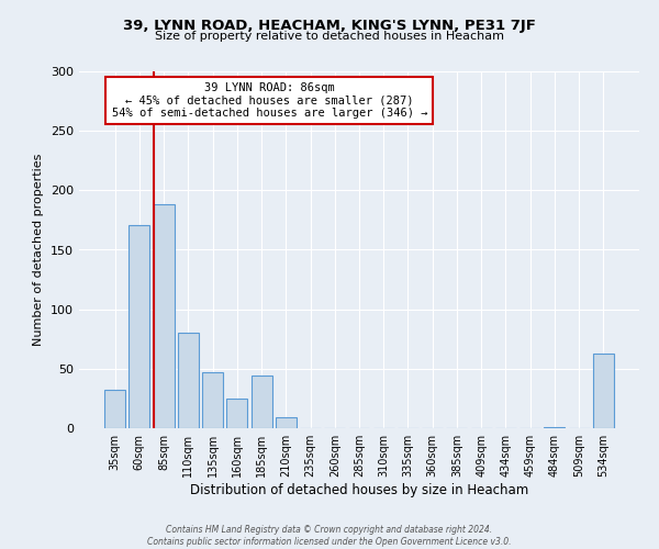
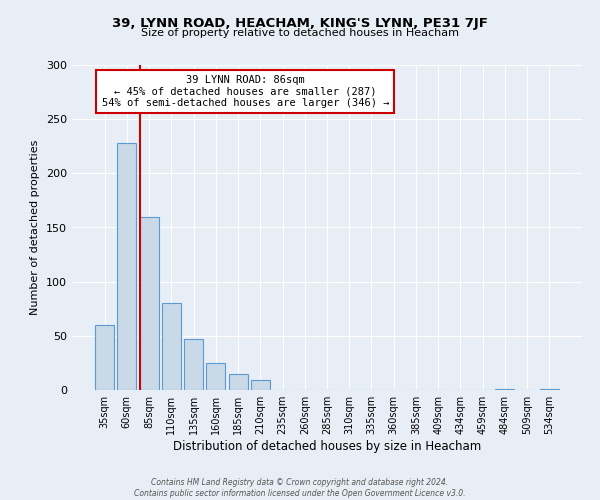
35sqm: 32 -> 60
60sqm: 171 -> 228
85sqm: 188 -> 160
185sqm: 44 -> 15
534sqm: 63 -> 1
